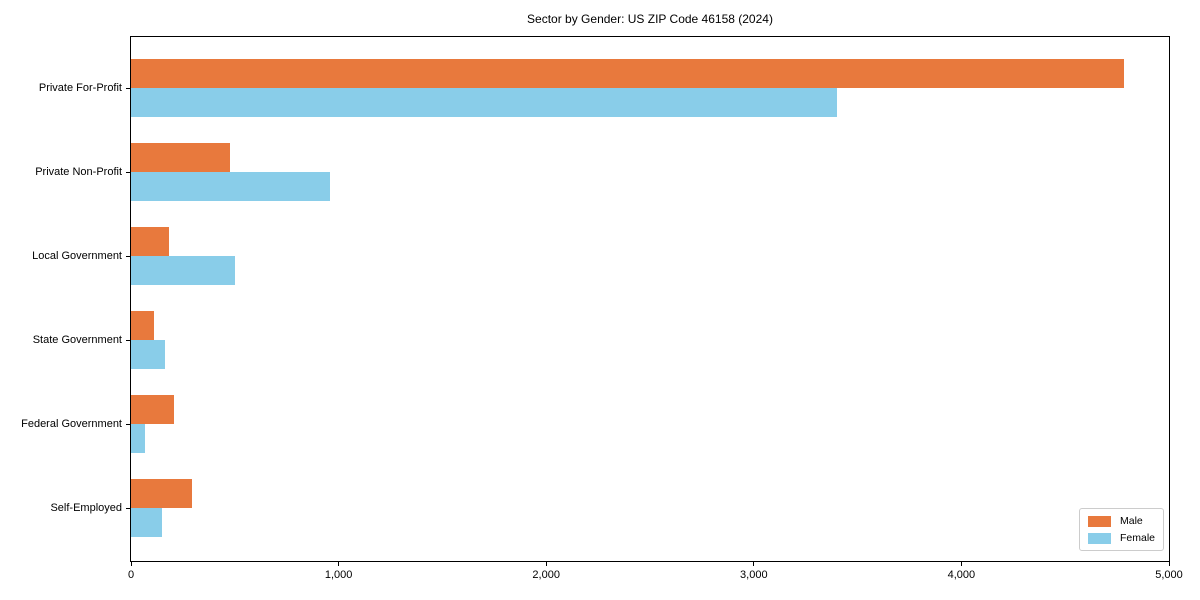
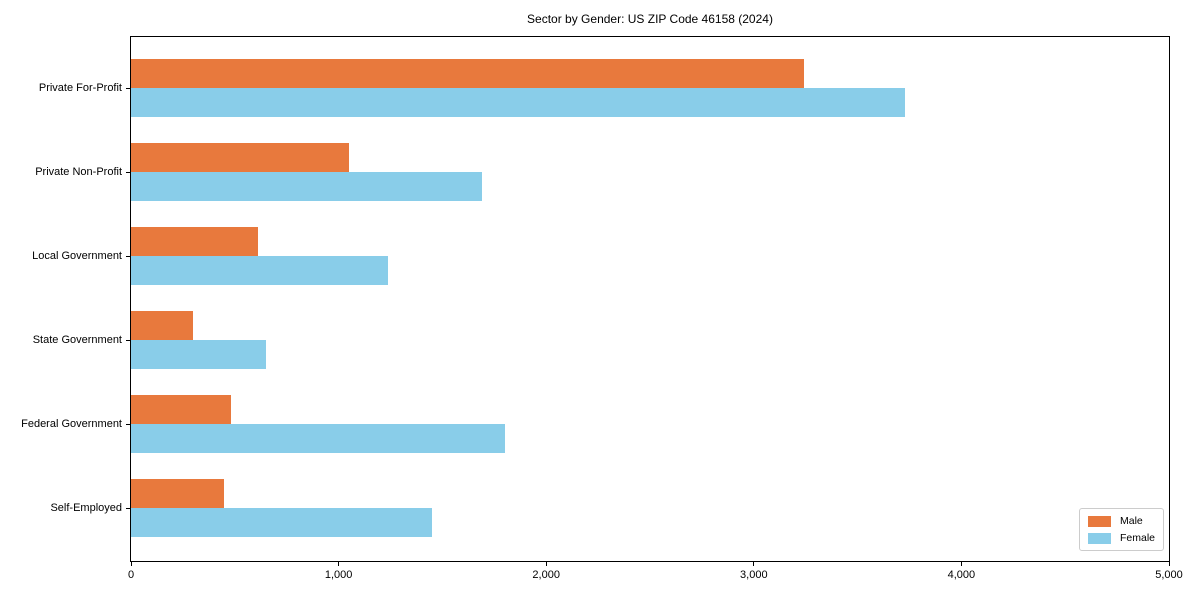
Male/Private For-Profit: 4780 -> 3240
Female/Private For-Profit: 3400 -> 3730
Male/Private Non-Profit: 480 -> 1050
Female/Private Non-Profit: 960 -> 1690
Male/Local Government: 180 -> 610
Female/Local Government: 500 -> 1240
Male/State Government: 110 -> 300
Female/State Government: 160 -> 650
Male/Federal Government: 200 -> 480
Female/Federal Government: 60 -> 1800
Male/Self-Employed: 300 -> 450
Female/Self-Employed: 150 -> 1450
